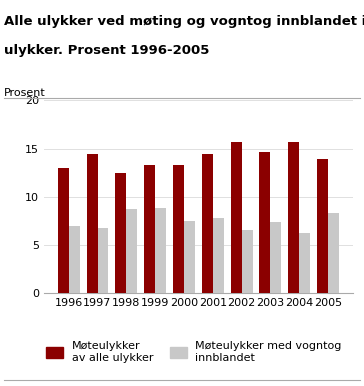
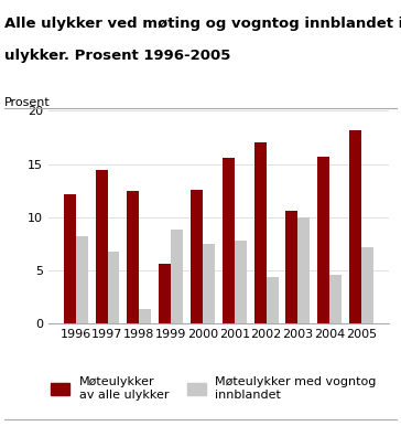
Møteulykker av alle ulykker/1996: 13.0 -> 12.2
Møteulykker med vogntog innblandet/1996: 7.0 -> 8.2
Møteulykker med vogntog innblandet/1998: 8.7 -> 1.4
Møteulykker av alle ulykker/1999: 13.3 -> 5.6
Møteulykker av alle ulykker/2000: 13.3 -> 12.6
Møteulykker av alle ulykker/2001: 14.4 -> 15.6
Møteulykker av alle ulykker/2002: 15.7 -> 17.0
Møteulykker med vogntog innblandet/2002: 6.6 -> 4.4
Møteulykker av alle ulykker/2003: 14.6 -> 10.6
Møteulykker med vogntog innblandet/2003: 7.4 -> 10.0
Møteulykker med vogntog innblandet/2004: 6.3 -> 4.6
Møteulykker av alle ulykker/2005: 13.9 -> 18.2
Møteulykker med vogntog innblandet/2005: 8.3 -> 7.2
